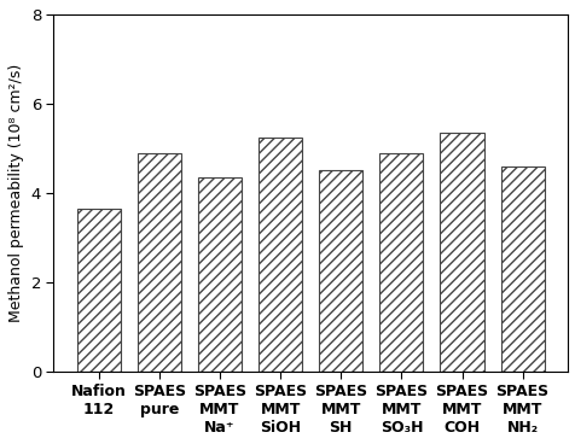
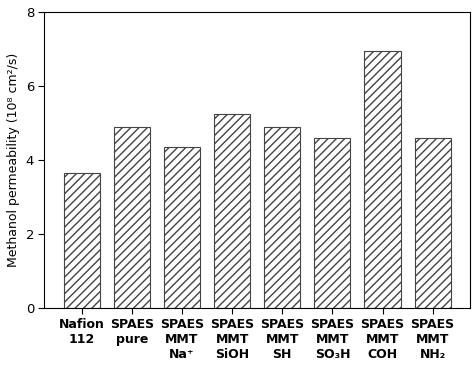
SPAES MMT SH: 4.50 -> 4.90
SPAES MMT SO₃H: 4.90 -> 4.60
SPAES MMT COH: 5.35 -> 6.95
